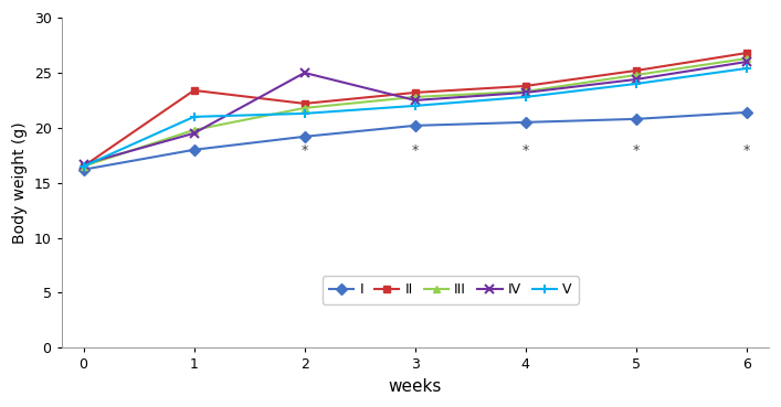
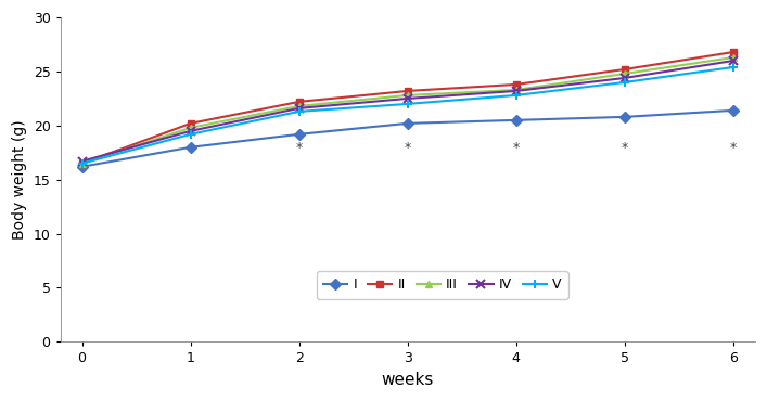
II/1: 23.4 -> 20.2
V/1: 21.0 -> 19.2
IV/2: 25.0 -> 21.6
